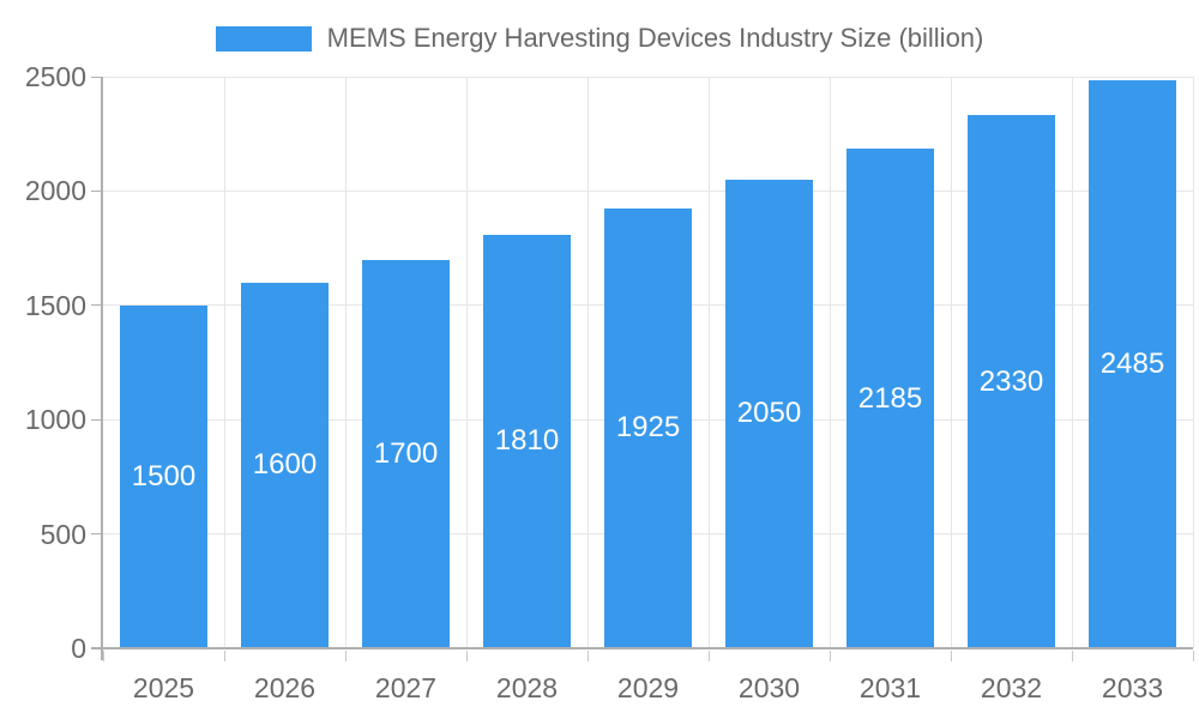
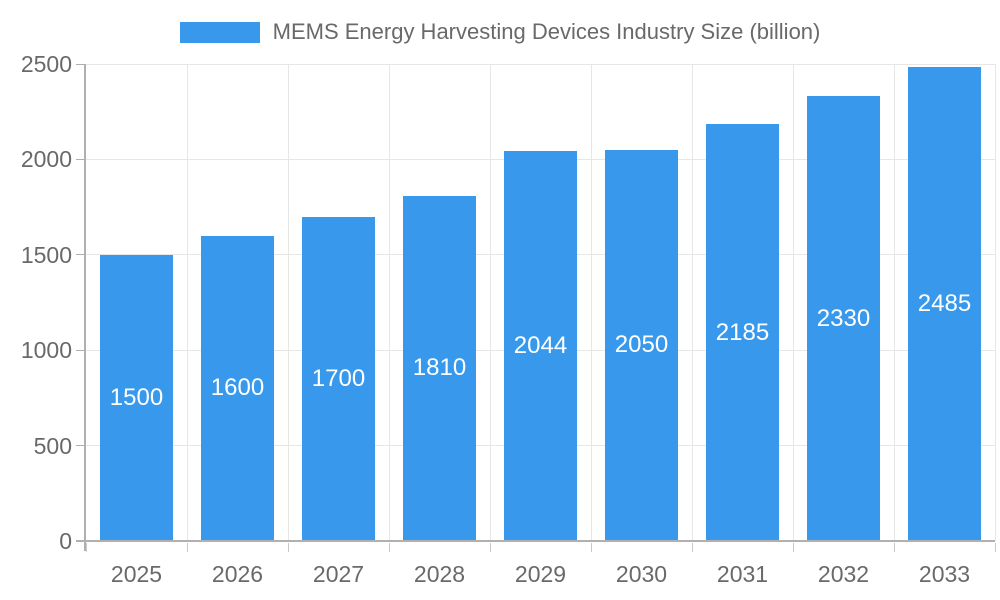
2029: 1925 -> 2044
